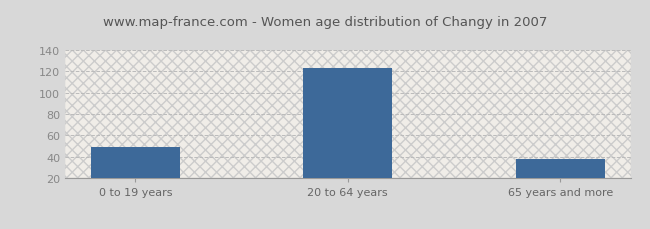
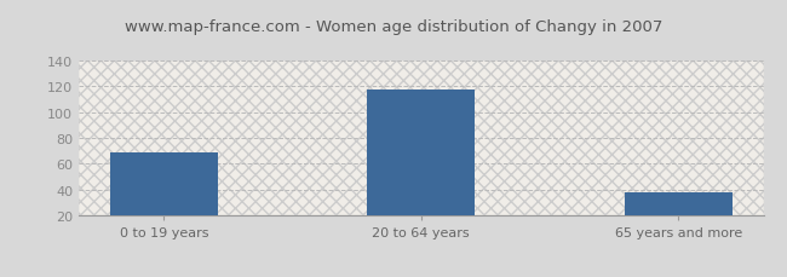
0 to 19 years: 49 -> 69
20 to 64 years: 123 -> 117
